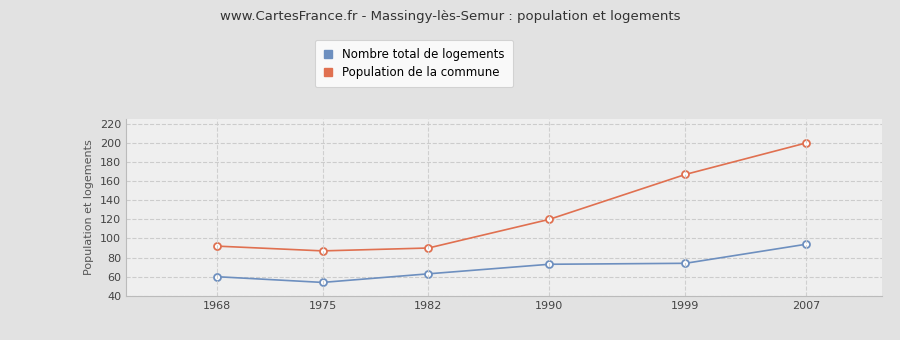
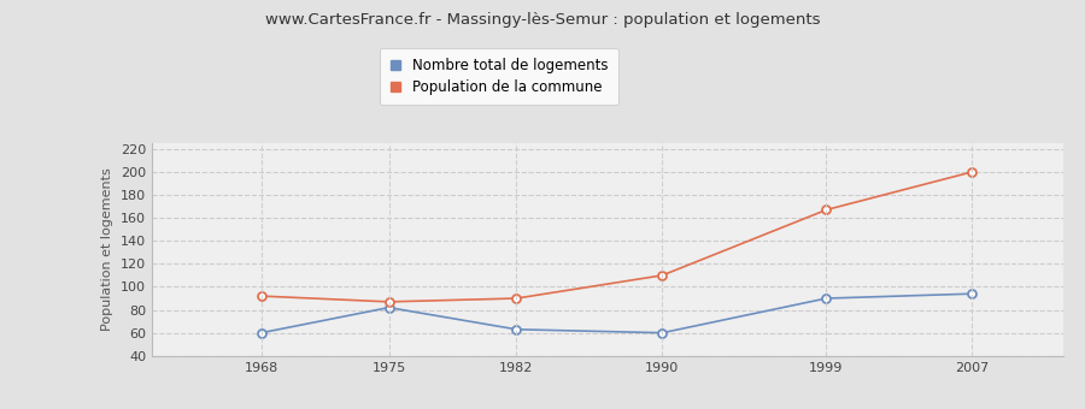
Nombre total de logements/1975: 54 -> 82
Nombre total de logements/1990: 73 -> 60
Population de la commune/1990: 120 -> 110
Nombre total de logements/1999: 74 -> 90
